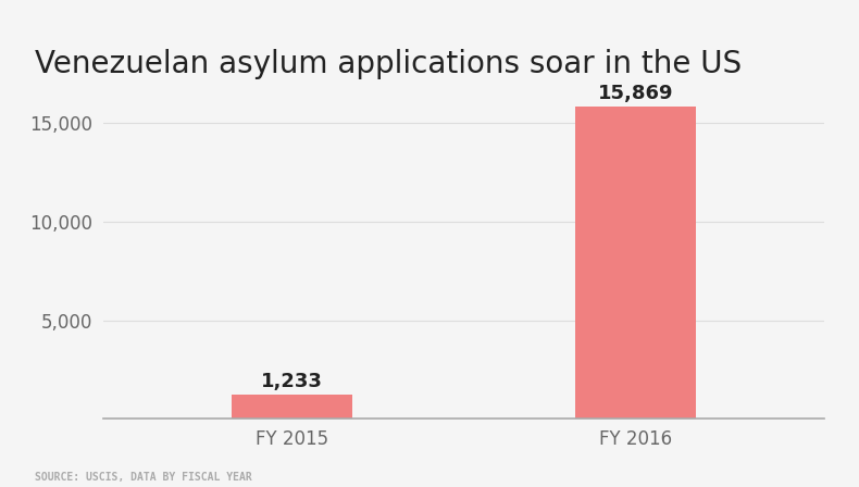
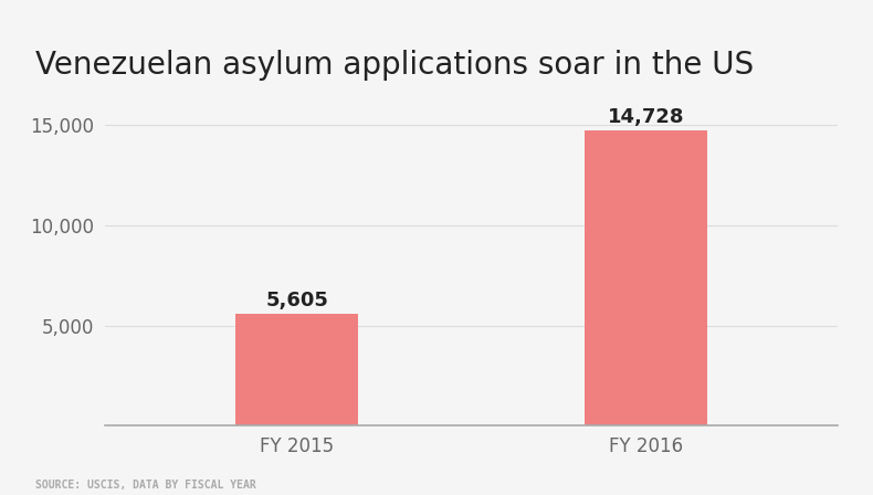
FY 2015: 1,233 -> 5,605
FY 2016: 15,869 -> 14,728
